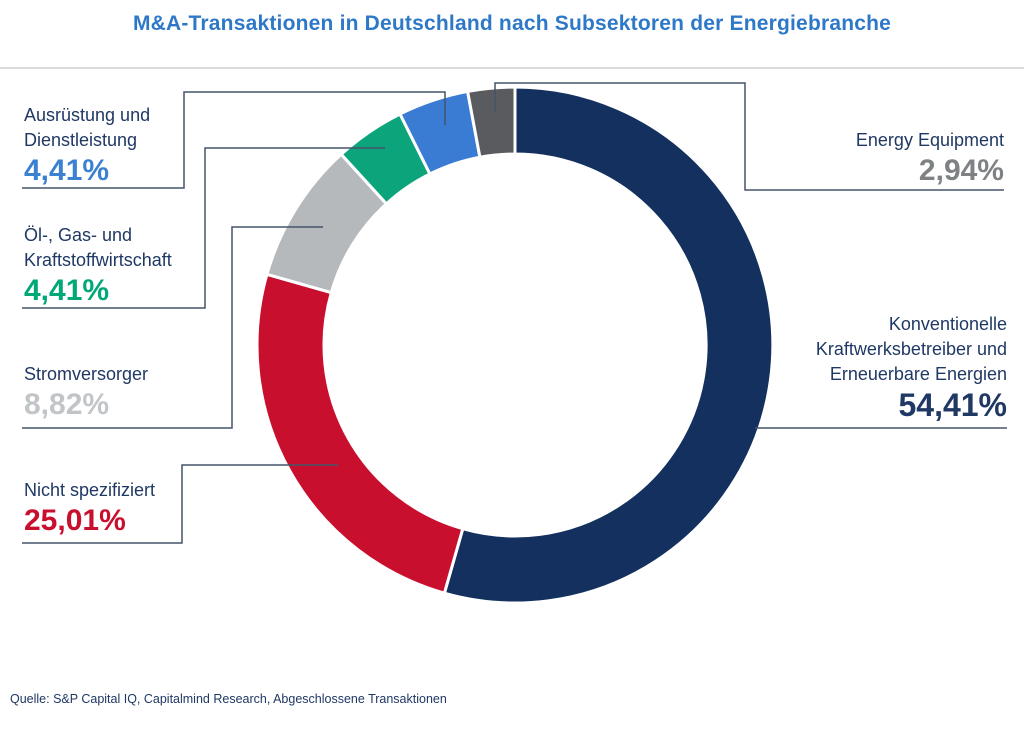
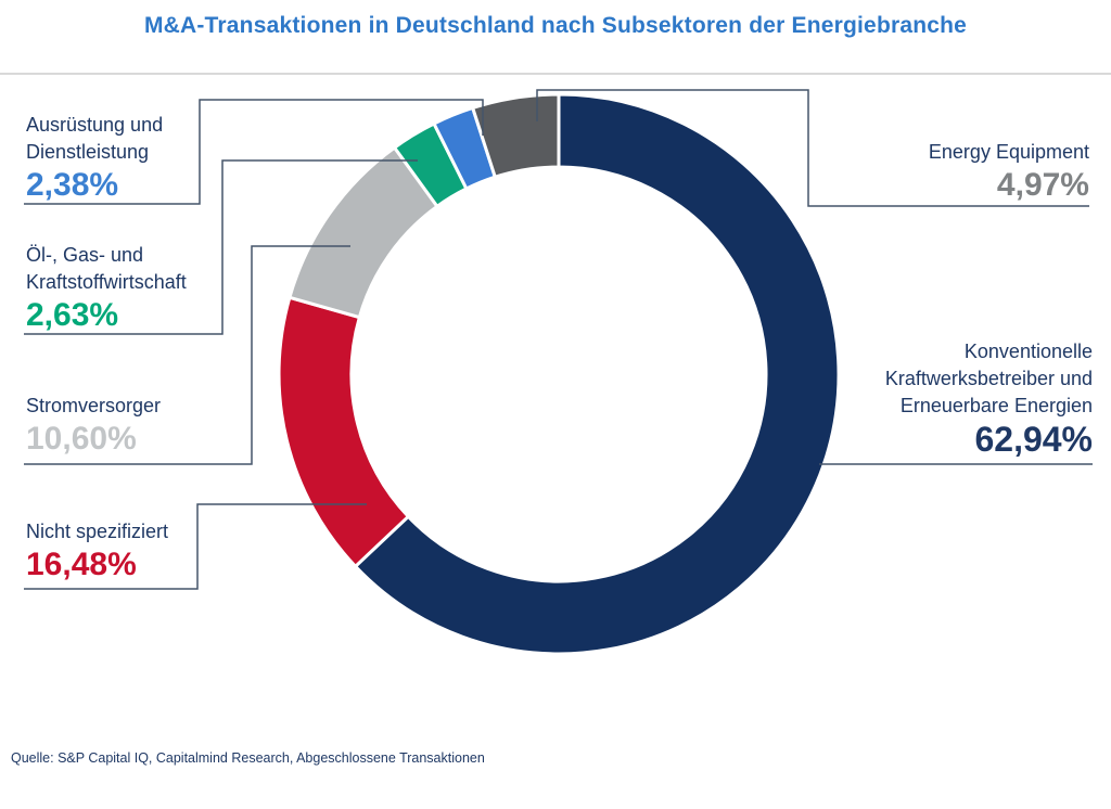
Konventionelle Kraftwerksbetreiber und Erneuerbare Energien: 54,41% -> 62,94%
Nicht spezifiziert: 25,01% -> 16,48%
Stromversorger: 8,82% -> 10,60%
Öl-, Gas- und Kraftstoffwirtschaft: 4,41% -> 2,63%
Ausrüstung und Dienstleistung: 4,41% -> 2,38%
Energy Equipment: 2,94% -> 4,97%
